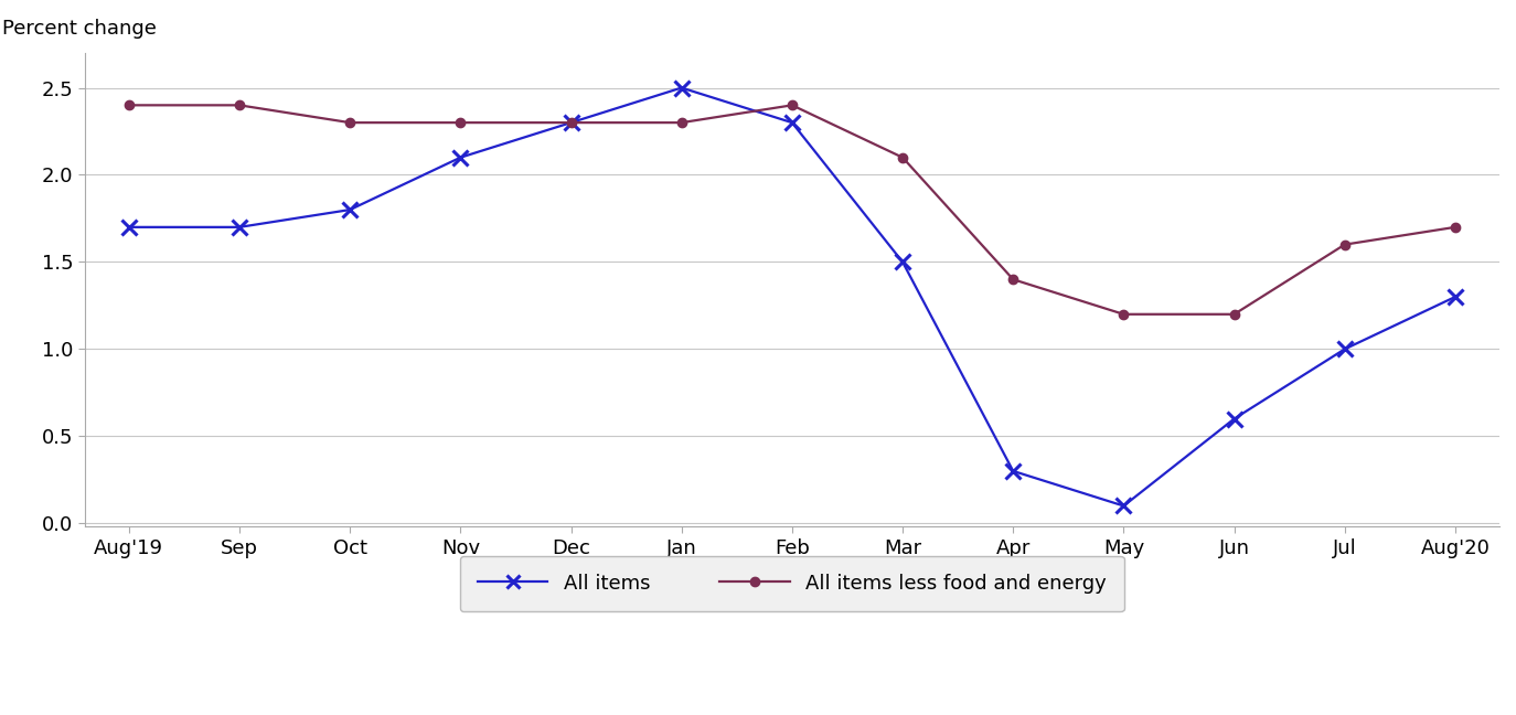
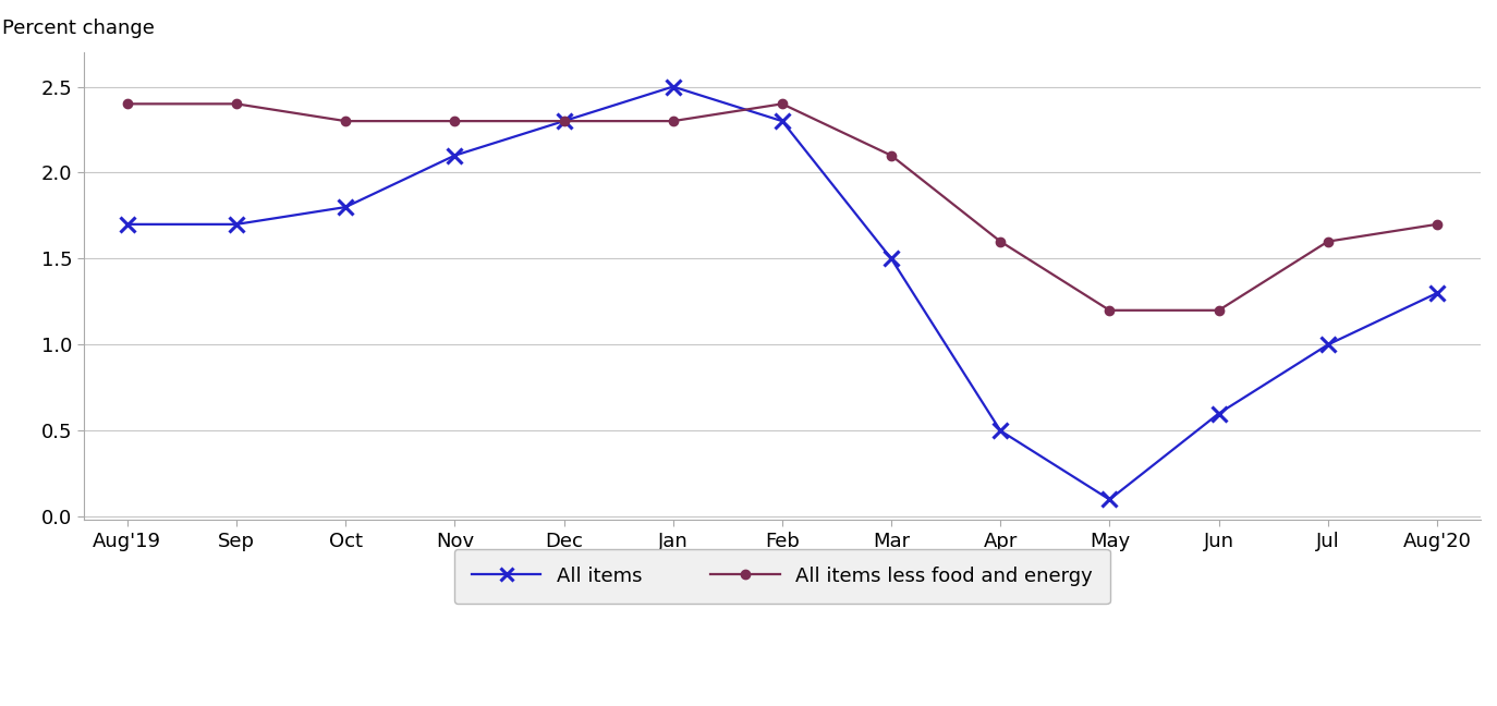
All items/Apr: 0.3 -> 0.5
All items less food and energy/Apr: 1.4 -> 1.6
